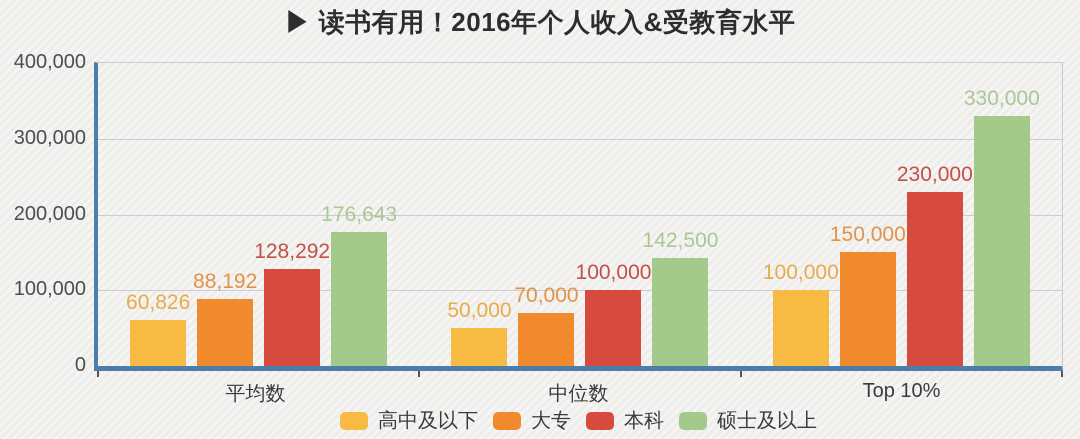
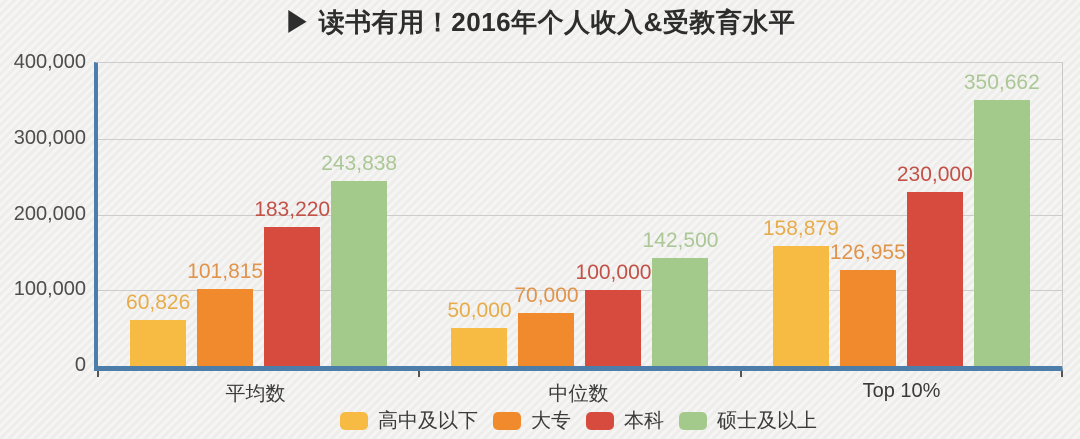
大专/平均数: 88,192 -> 101,815
本科/平均数: 128,292 -> 183,220
硕士及以上/平均数: 176,643 -> 243,838
高中及以下/Top 10%: 100,000 -> 158,879
大专/Top 10%: 150,000 -> 126,955
硕士及以上/Top 10%: 330,000 -> 350,662
